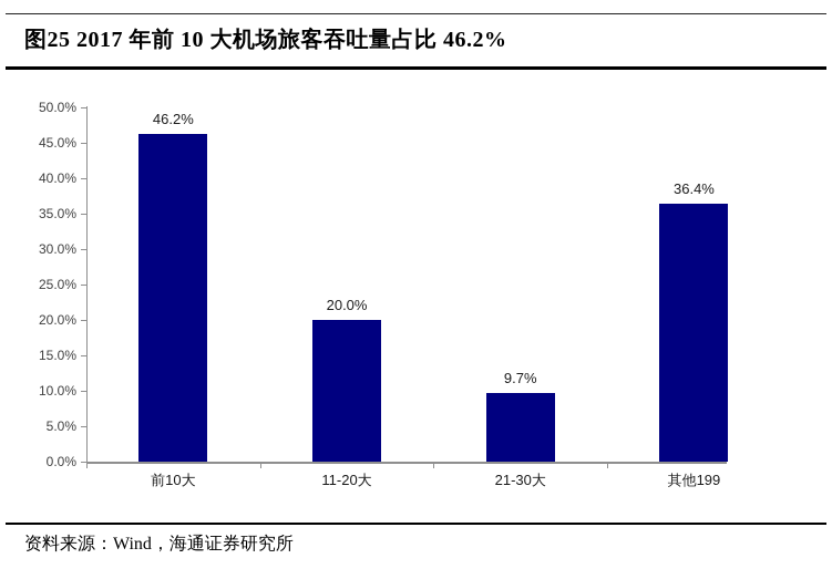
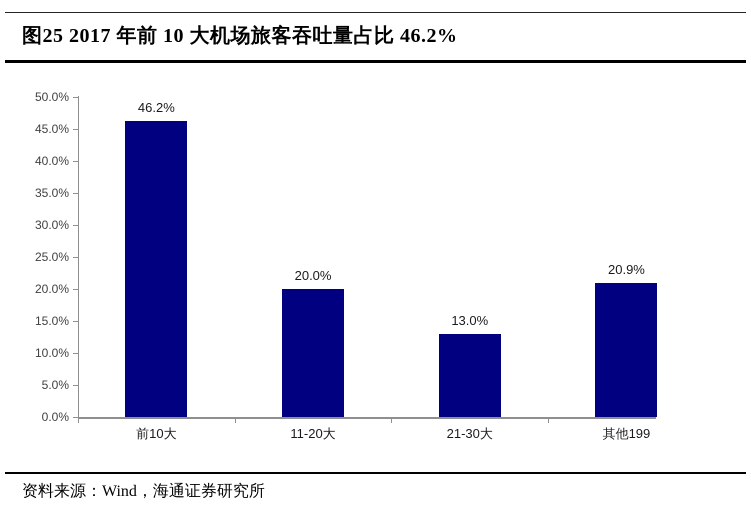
21-30大: 9.7% -> 13.0%
其他199: 36.4% -> 20.9%
